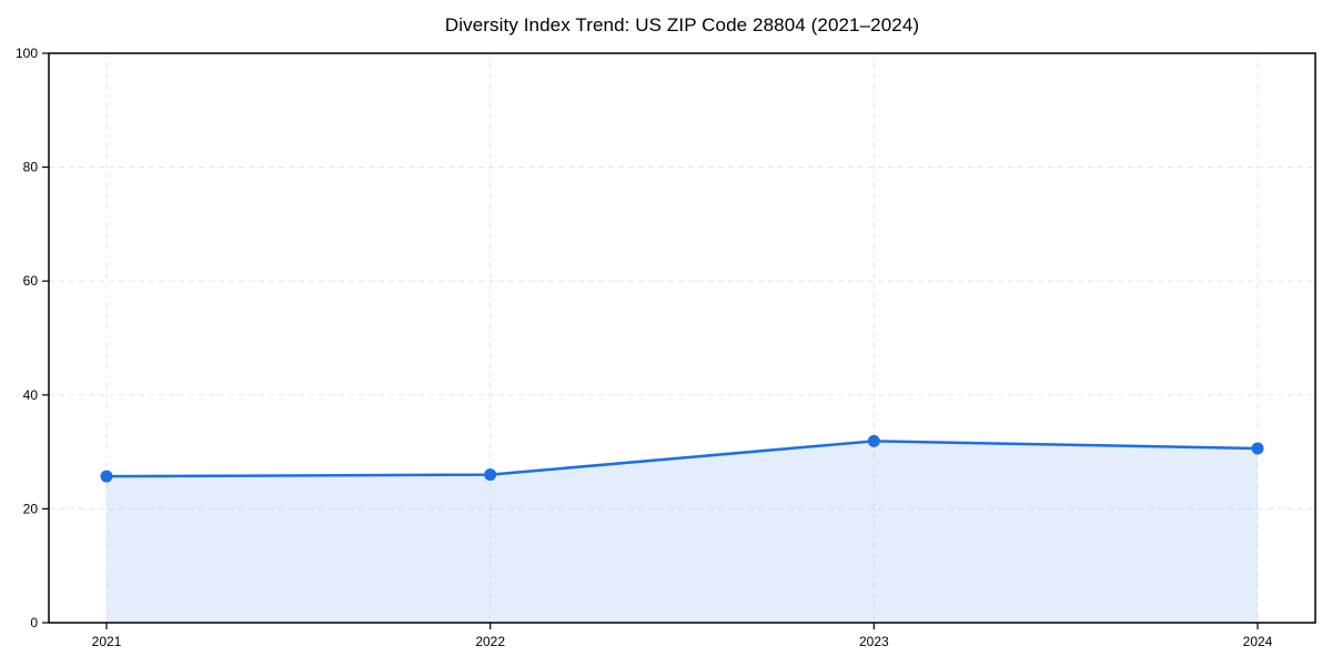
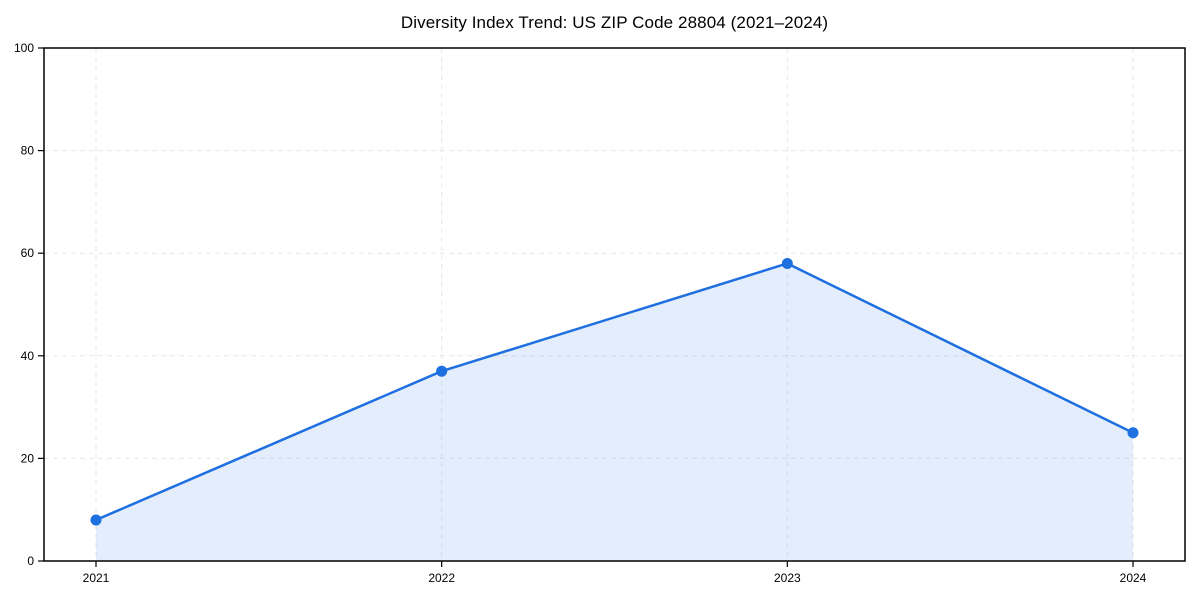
2021: 26 -> 8
2022: 26 -> 37
2023: 32 -> 58
2024: 31 -> 25
